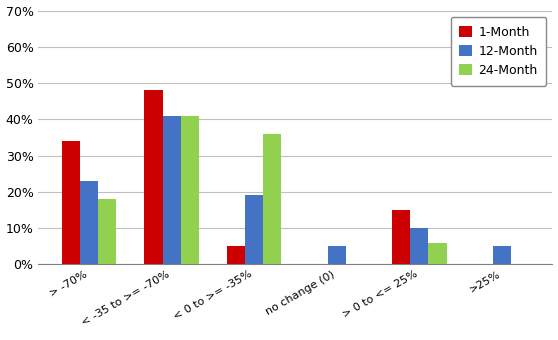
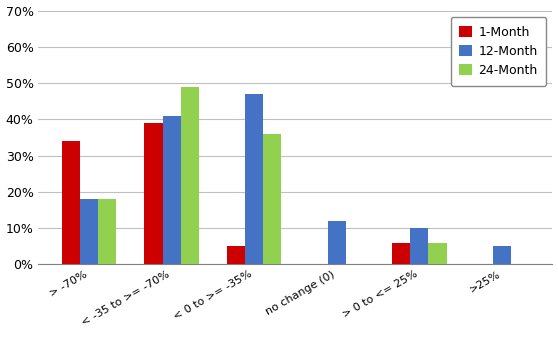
12-Month/> -70%: 23% -> 18%
1-Month/< -35 to >= -70%: 48% -> 39%
24-Month/< -35 to >= -70%: 41% -> 49%
12-Month/< 0 to >= -35%: 19% -> 47%
12-Month/no change (0): 5% -> 12%
1-Month/> 0 to <= 25%: 15% -> 6%
